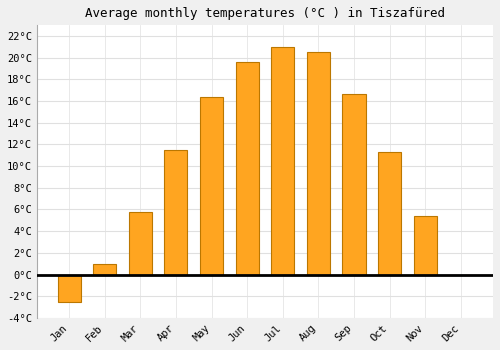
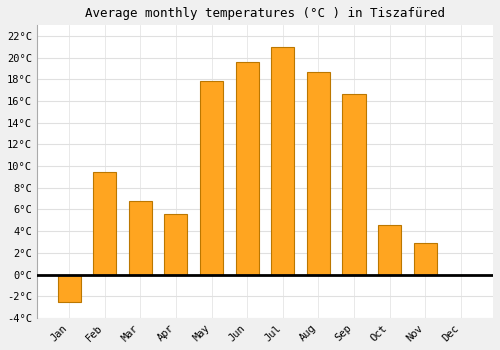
Feb: 1.0°C -> 9.5°C
Mar: 5.8°C -> 6.8°C
Apr: 11.5°C -> 5.6°C
May: 16.4°C -> 17.9°C
Aug: 20.5°C -> 18.7°C
Oct: 11.3°C -> 4.6°C
Nov: 5.4°C -> 2.9°C
